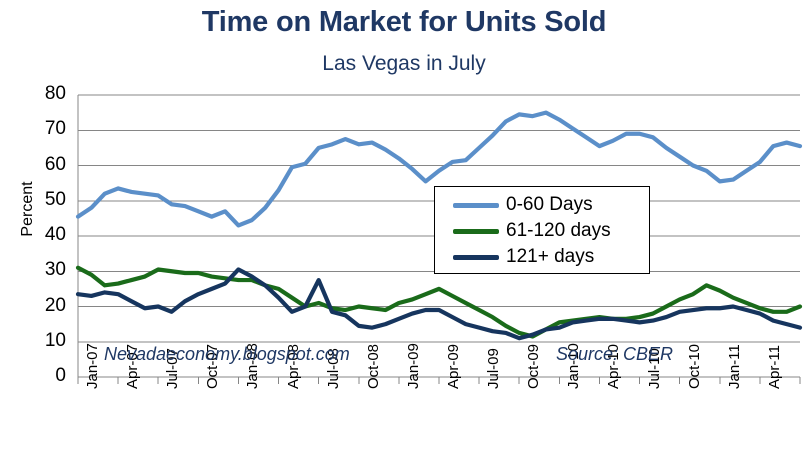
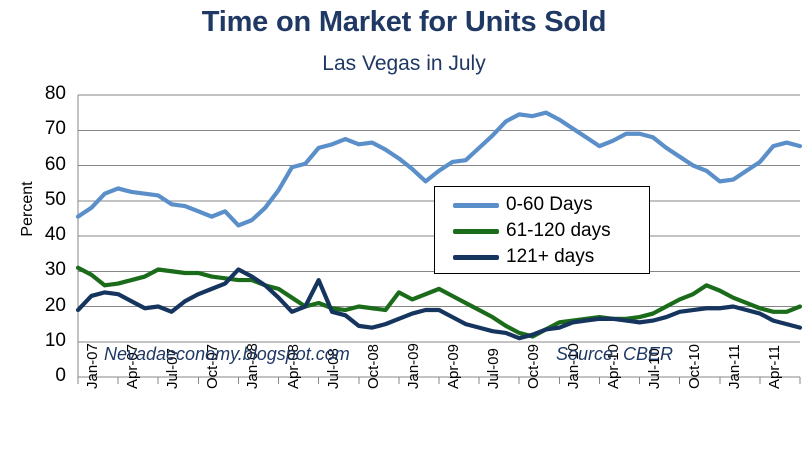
121+ days/Jan-07: 24 -> 19
61-120 days/Jan-09: 21 -> 24
